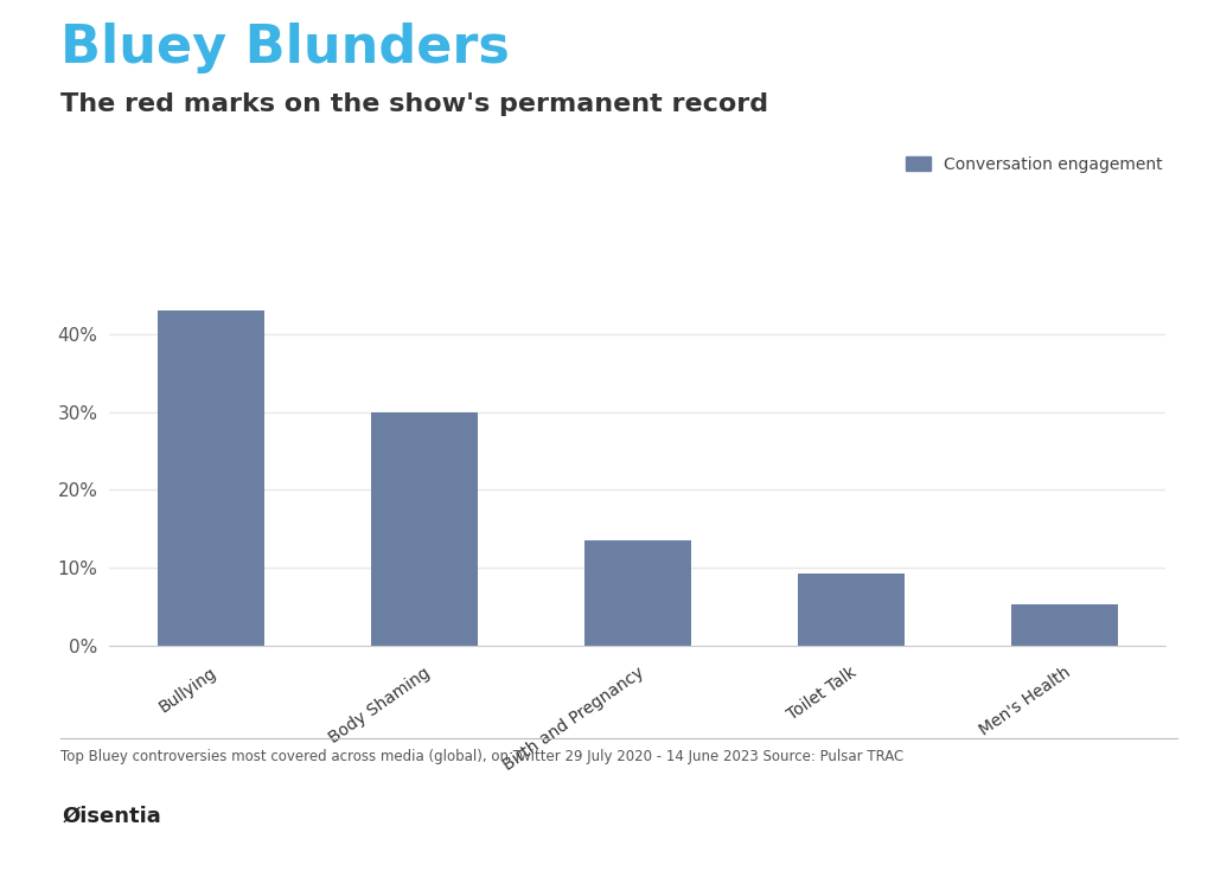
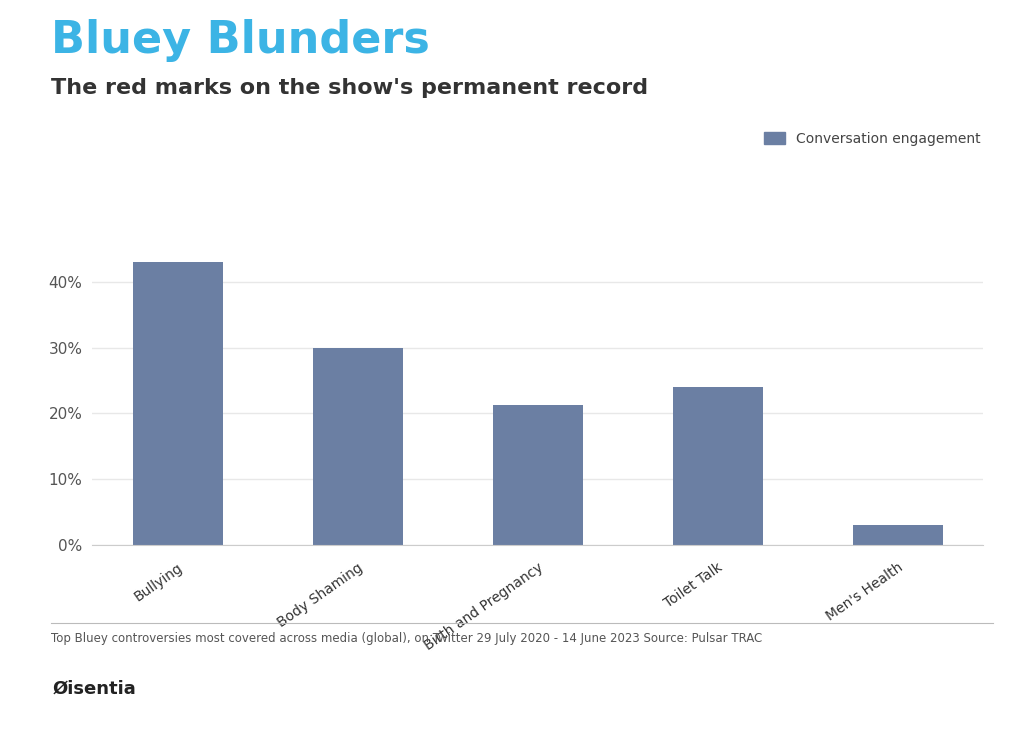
Birth and Pregnancy: 13.5% -> 21.2%
Toilet Talk: 9.2% -> 24.0%
Men's Health: 5.2% -> 3.0%
